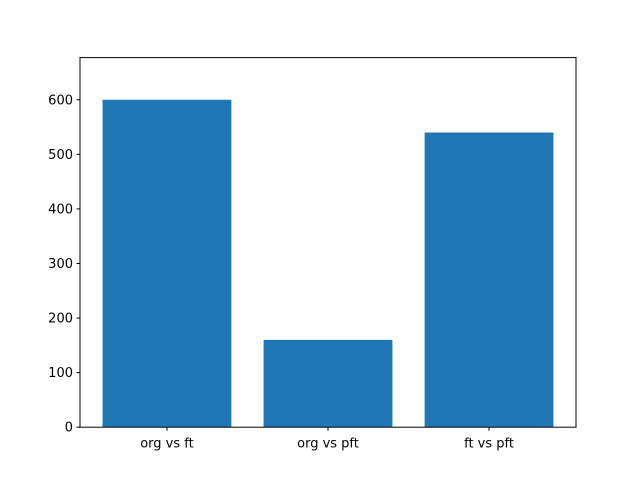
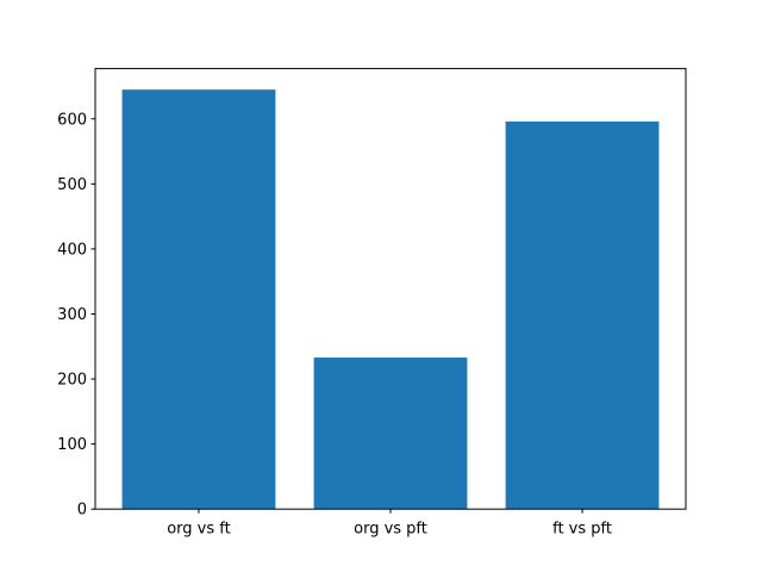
org vs ft: 600 -> 640
org vs pft: 160 -> 230
ft vs pft: 540 -> 600
